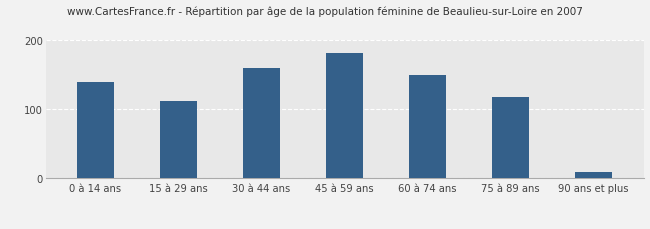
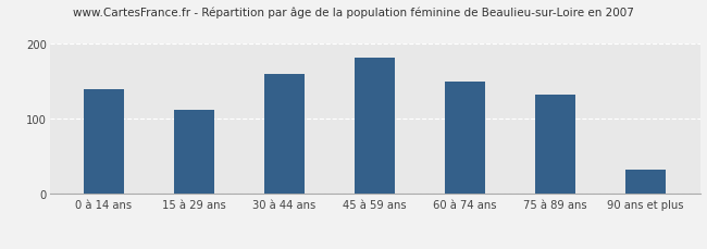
75 à 89 ans: 118 -> 132
90 ans et plus: 10 -> 32
